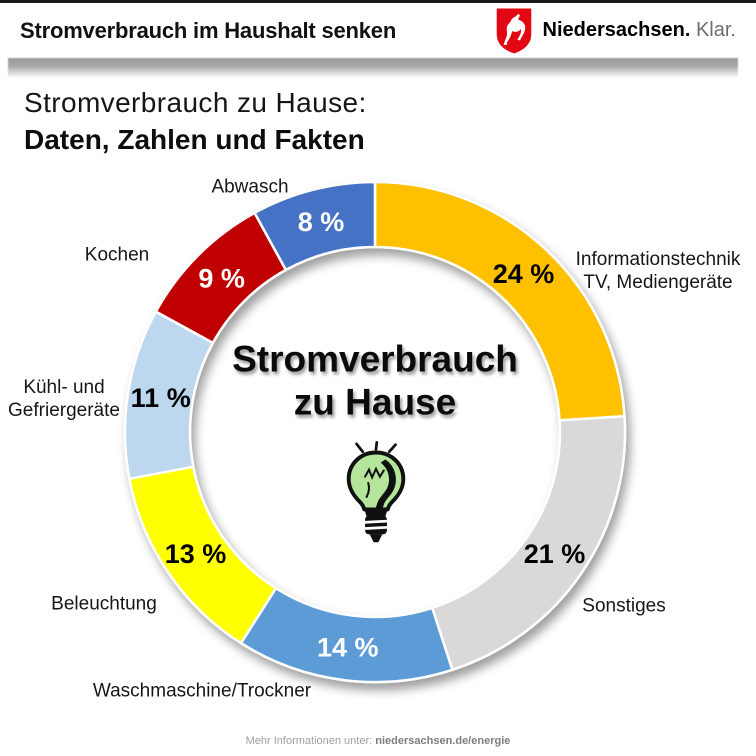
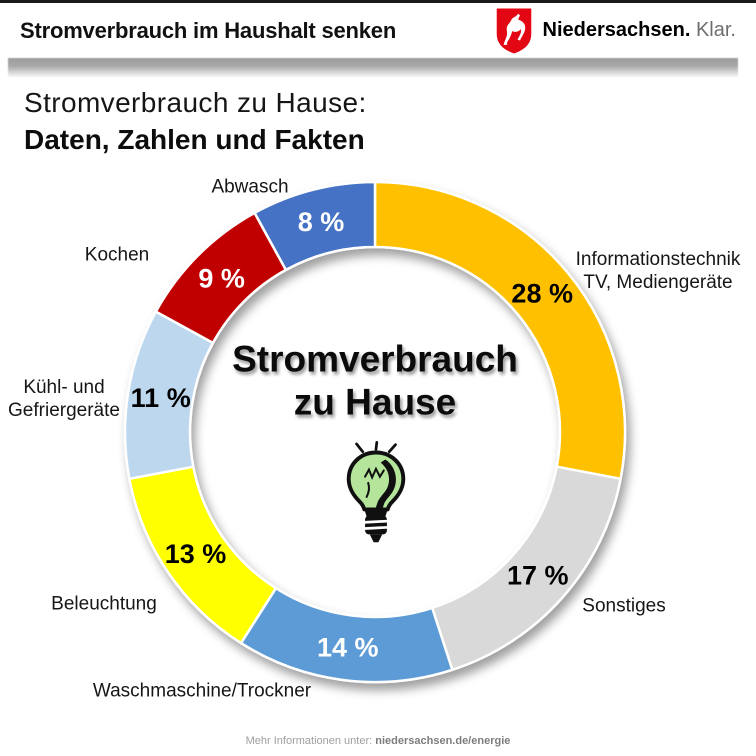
Informationstechnik TV, Mediengeräte: 24 -> 28
Sonstiges: 21 -> 17
